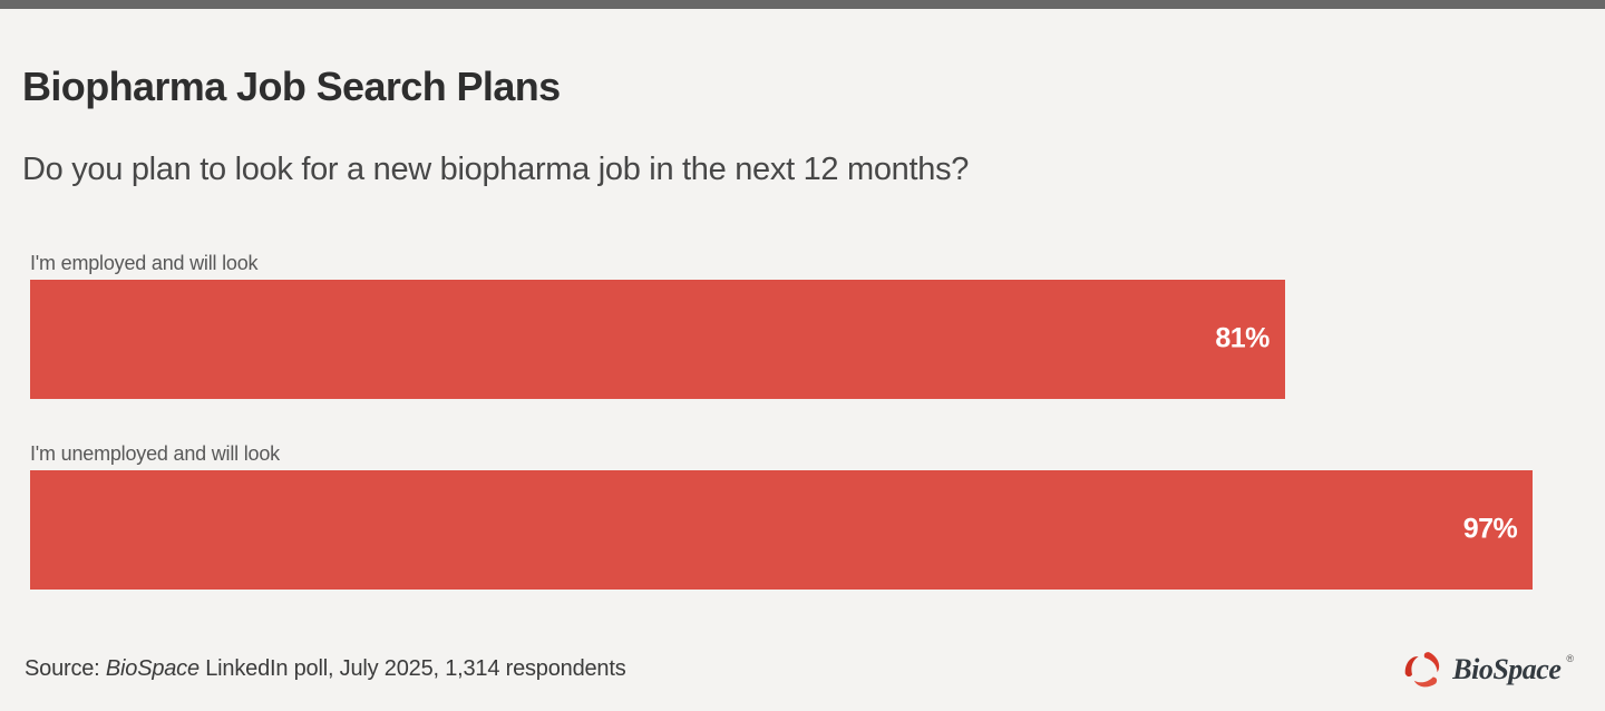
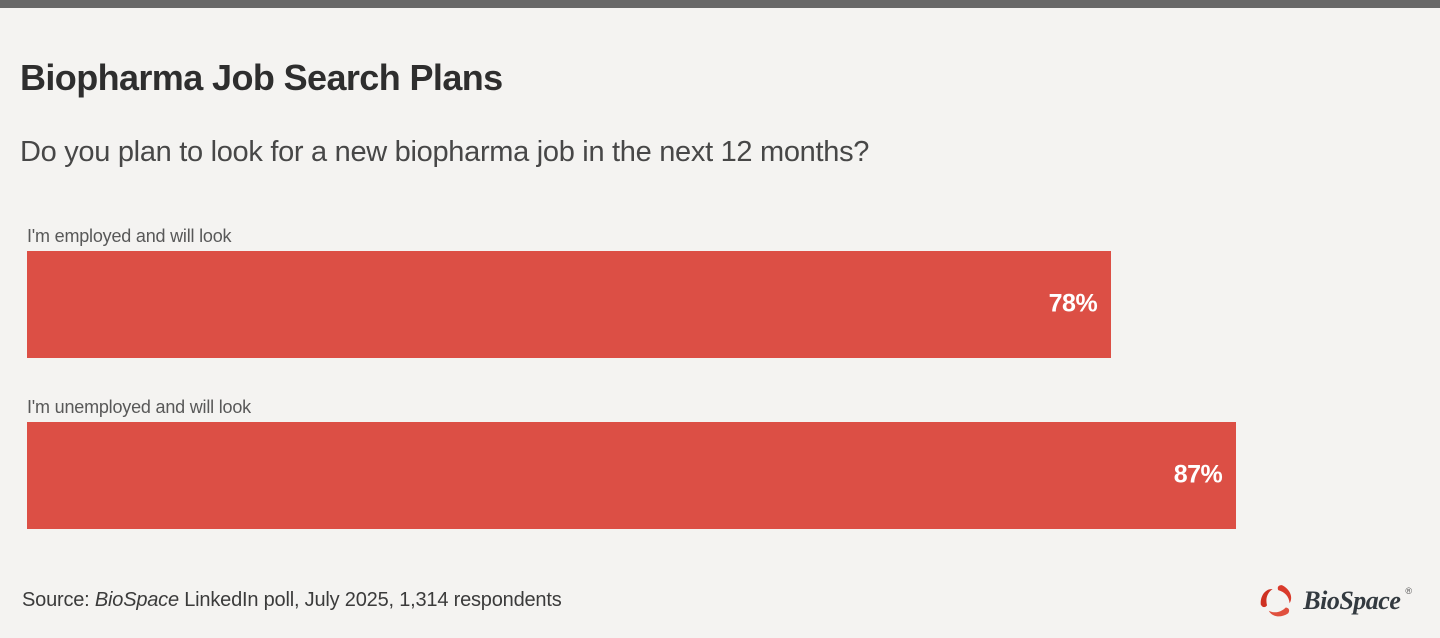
I'm employed and will look: 81% -> 78%
I'm unemployed and will look: 97% -> 87%
